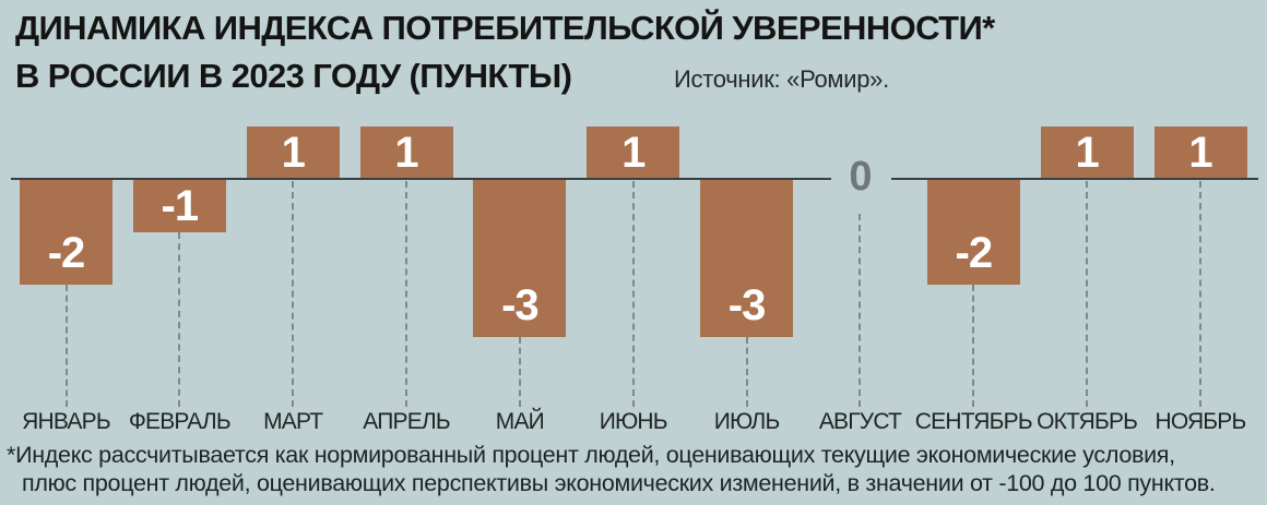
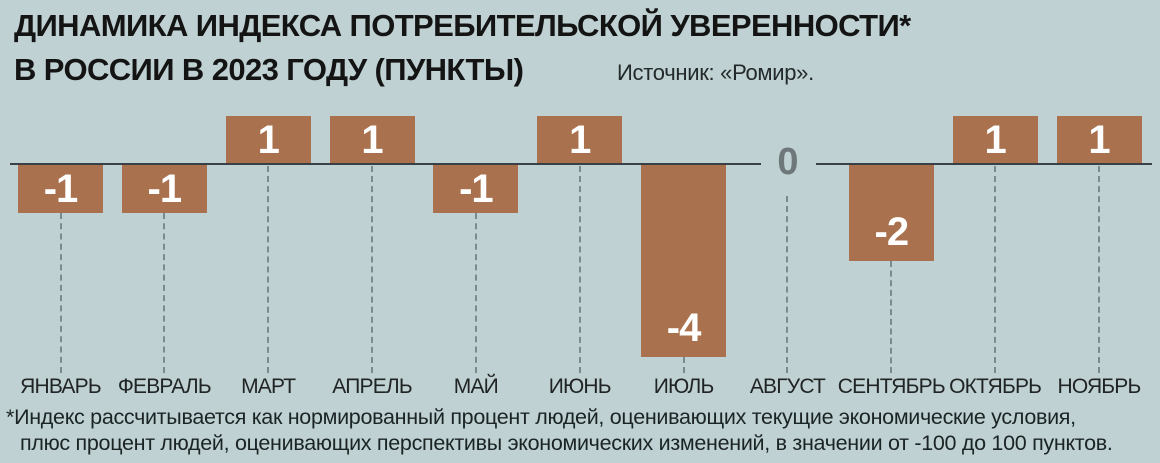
ЯНВАРЬ: -2 -> -1
МАЙ: -3 -> -1
ИЮЛЬ: -3 -> -4
